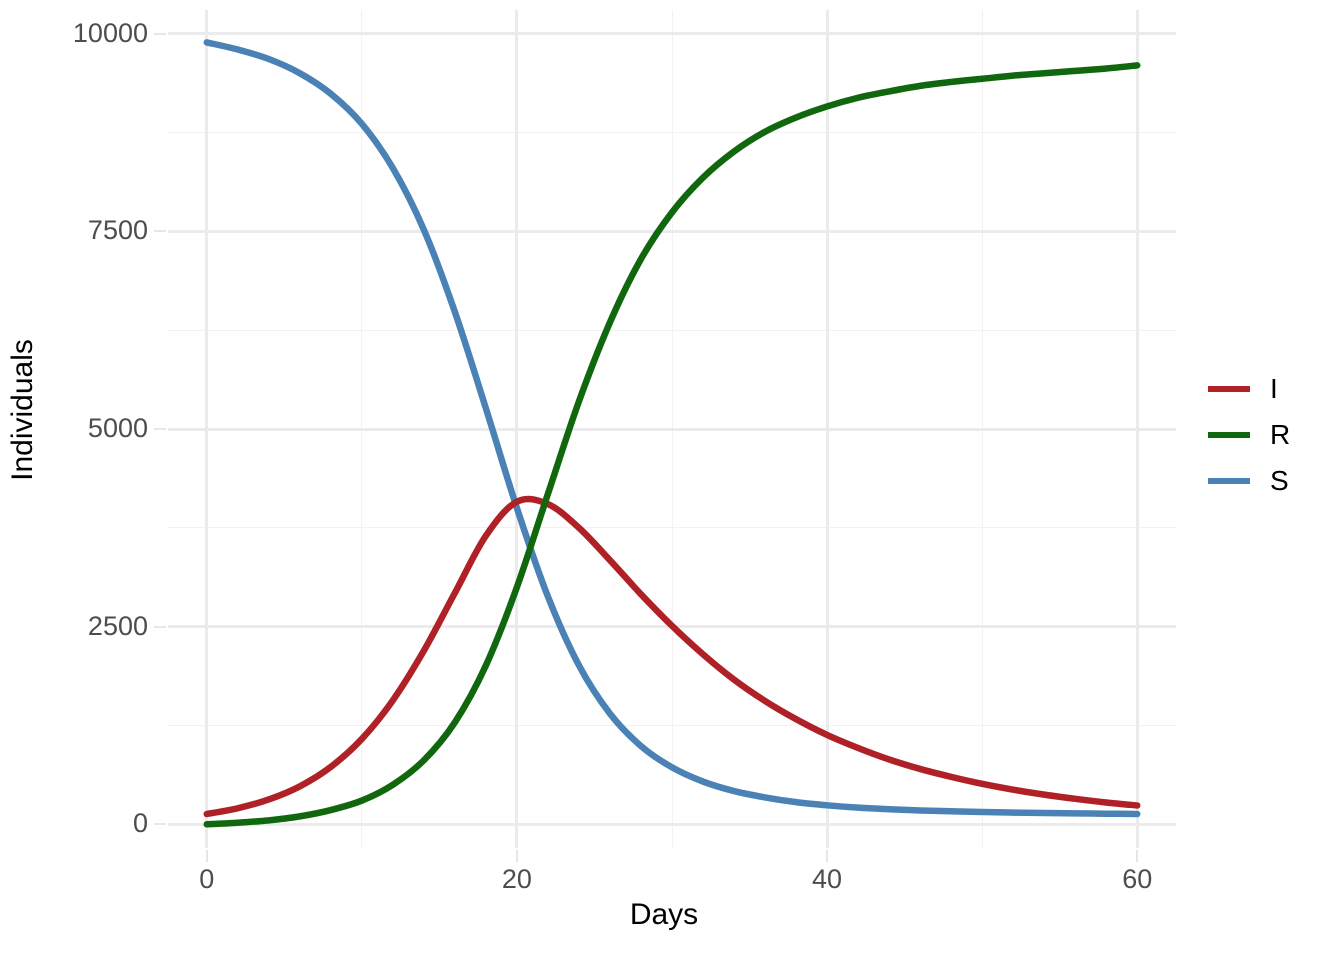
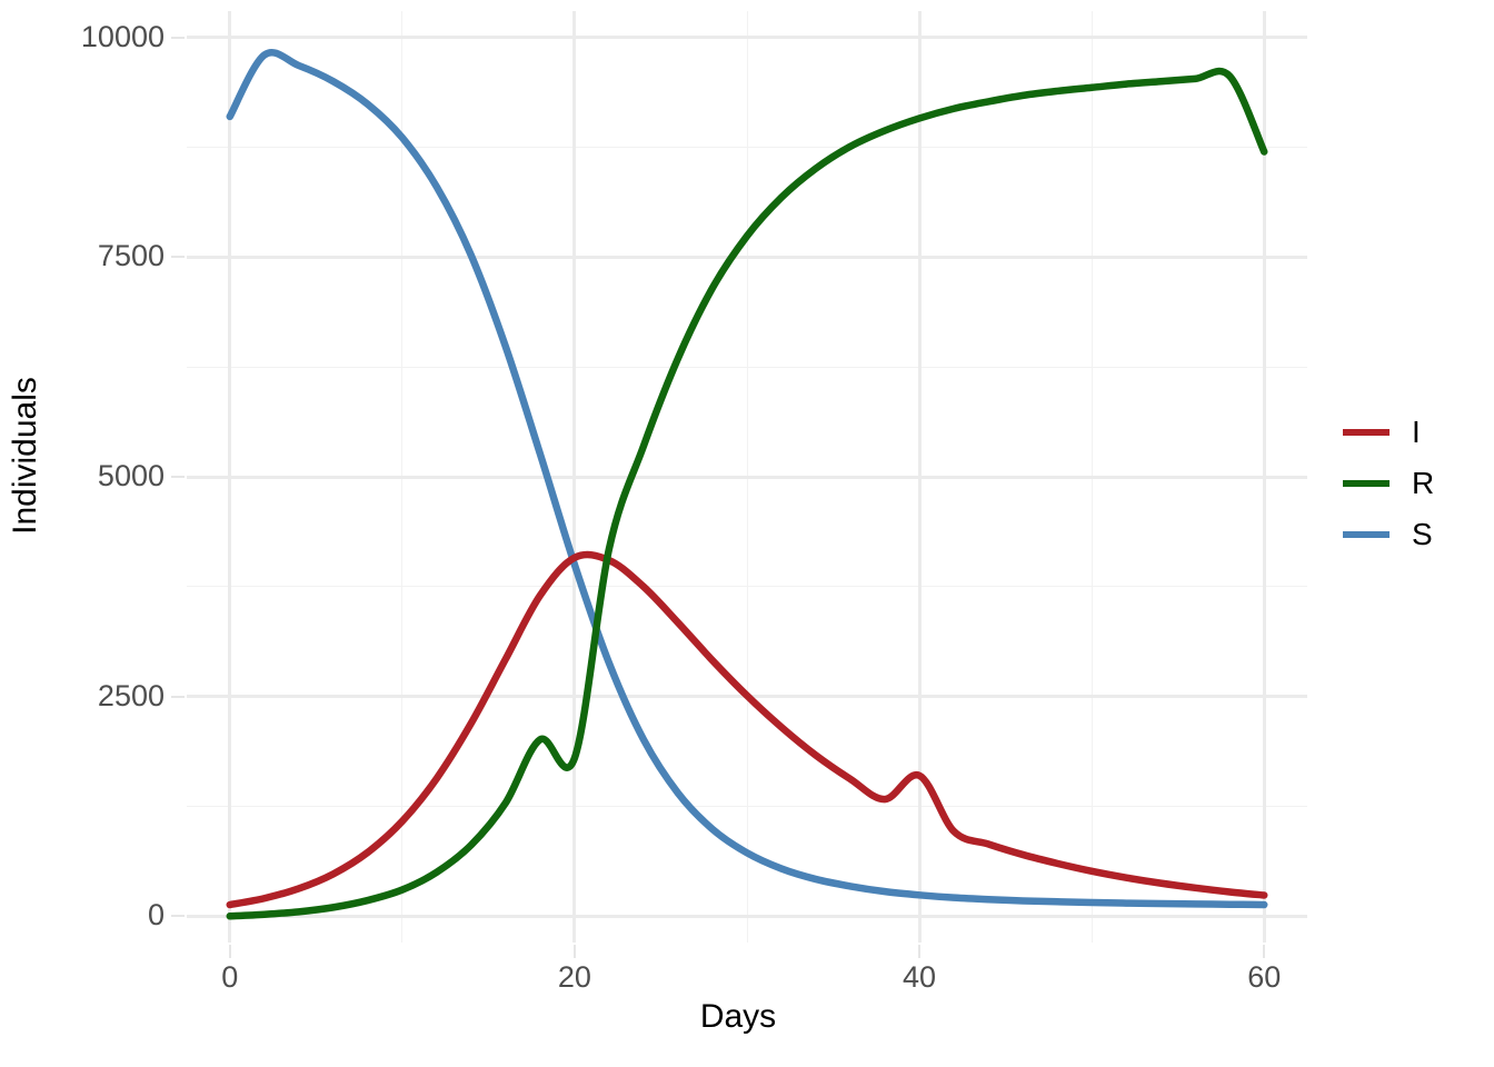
S/0: 9900 -> 9100
R/20: 3000 -> 1800
I/40: 1100 -> 1600
R/60: 9600 -> 8700
